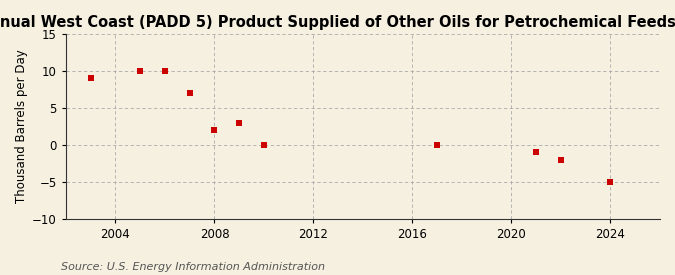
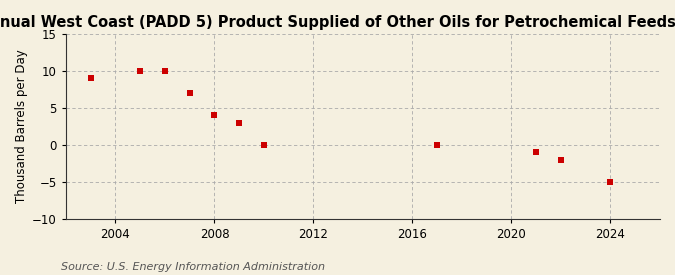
2008: 2 -> 4
